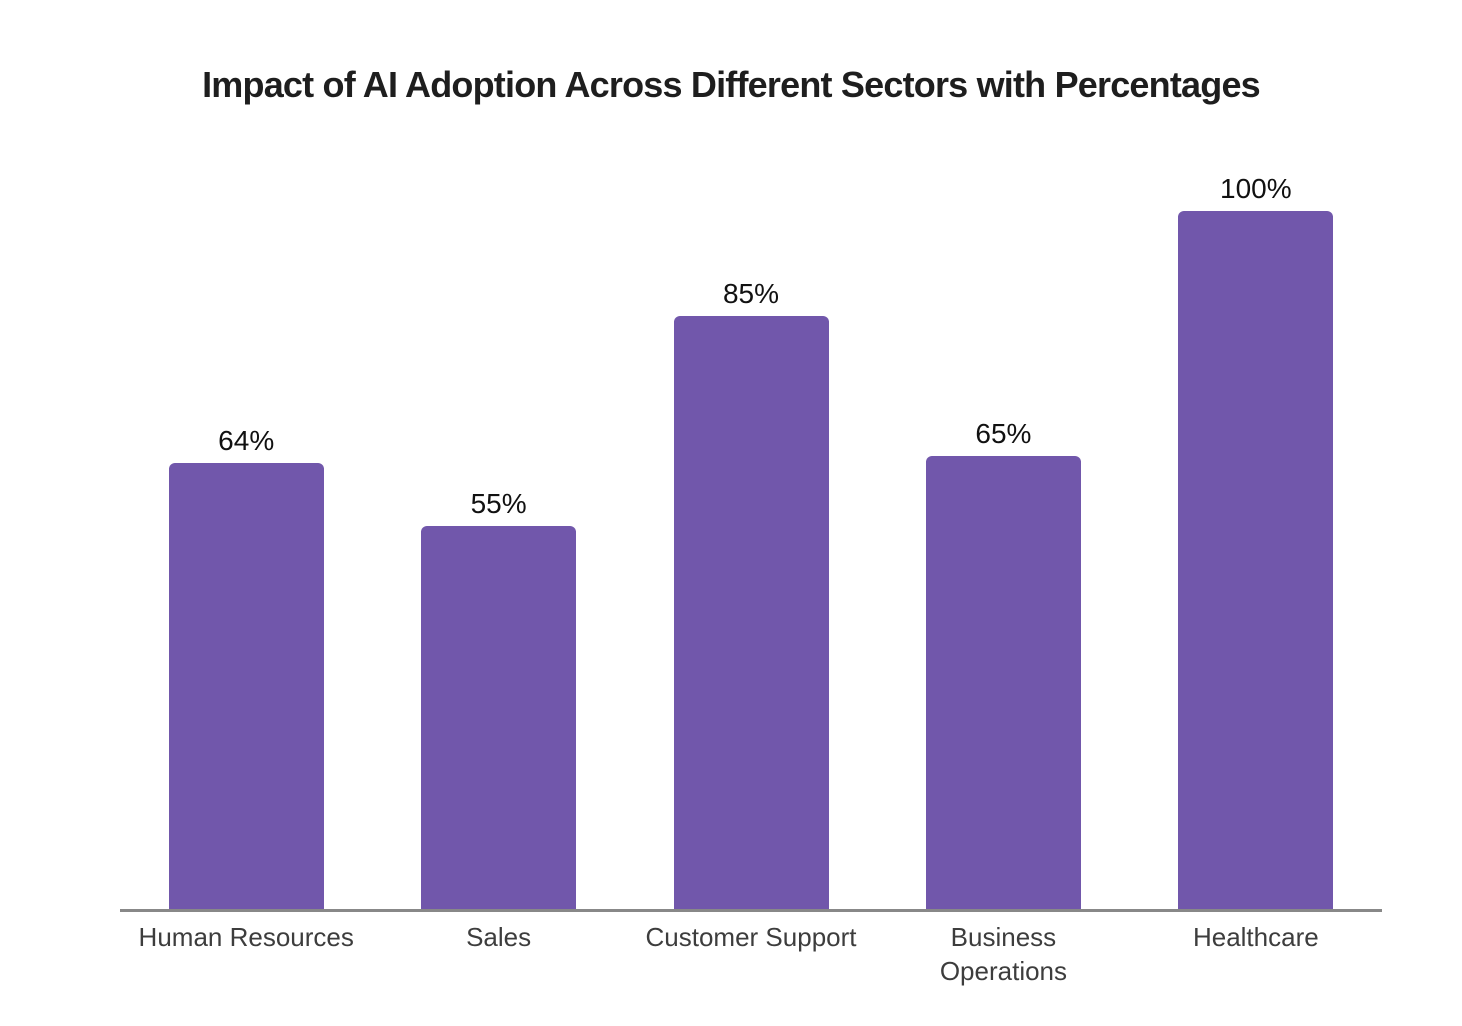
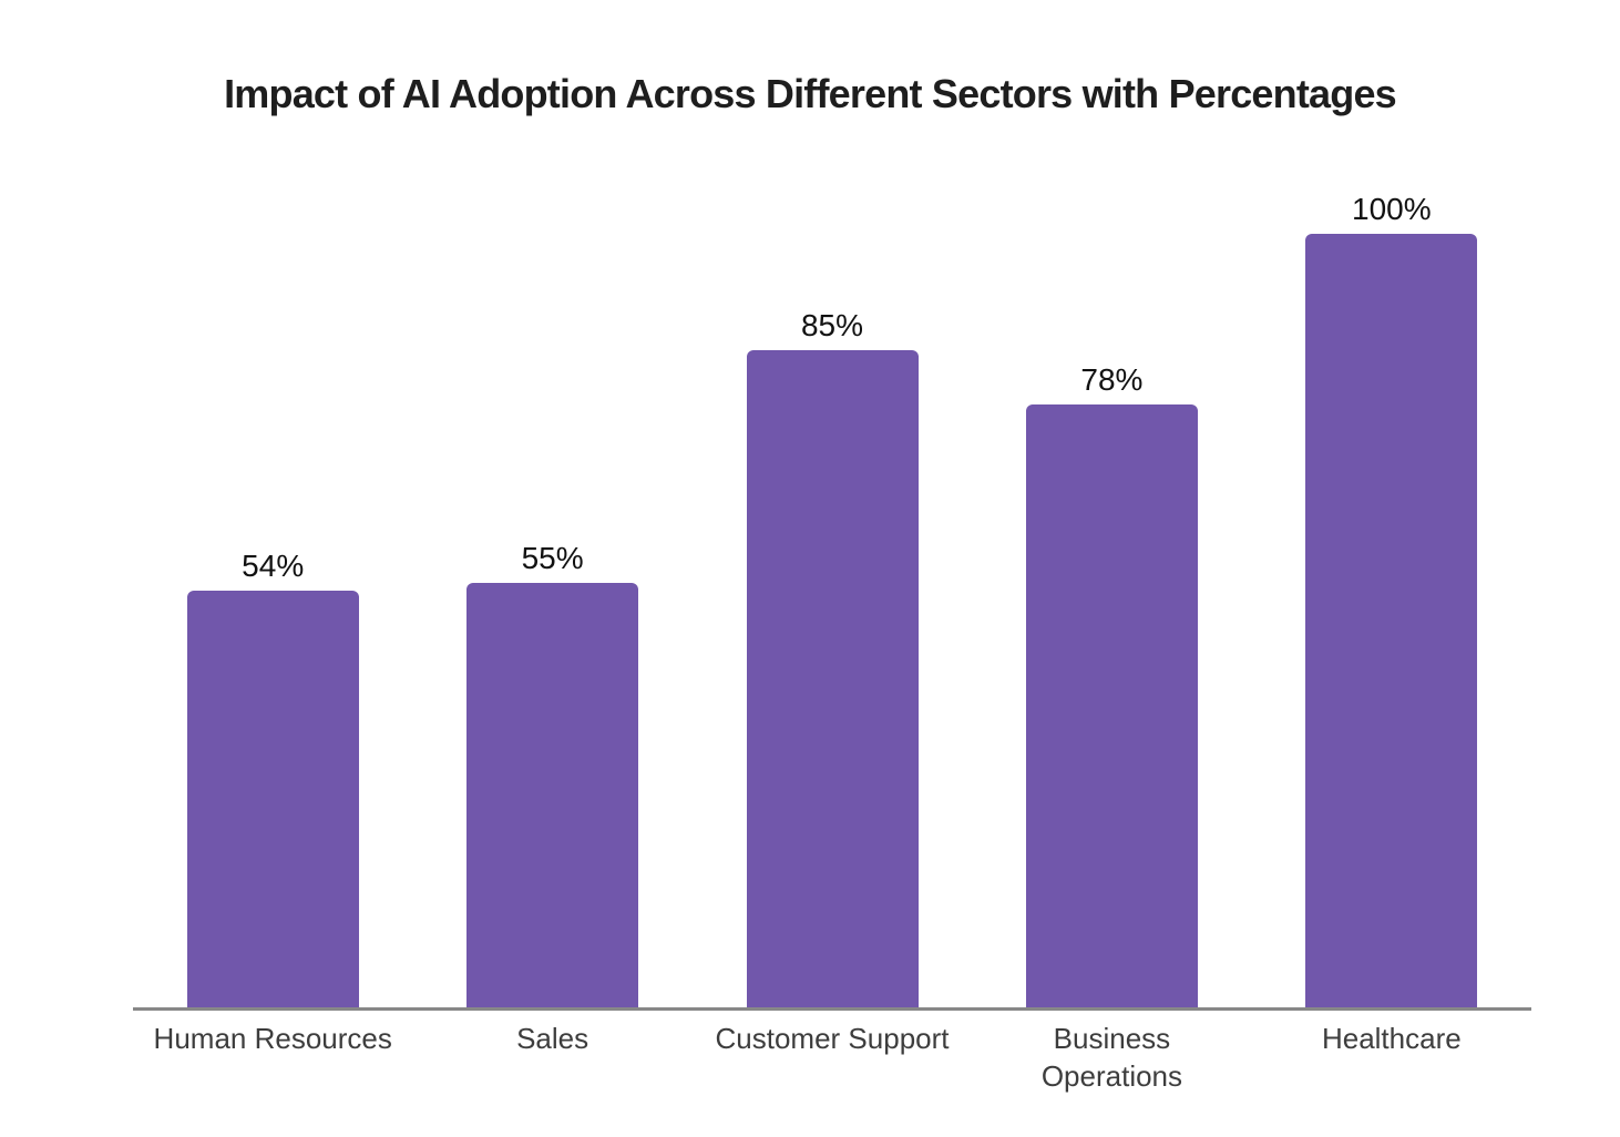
Human Resources: 64% -> 54%
Business Operations: 65% -> 78%
